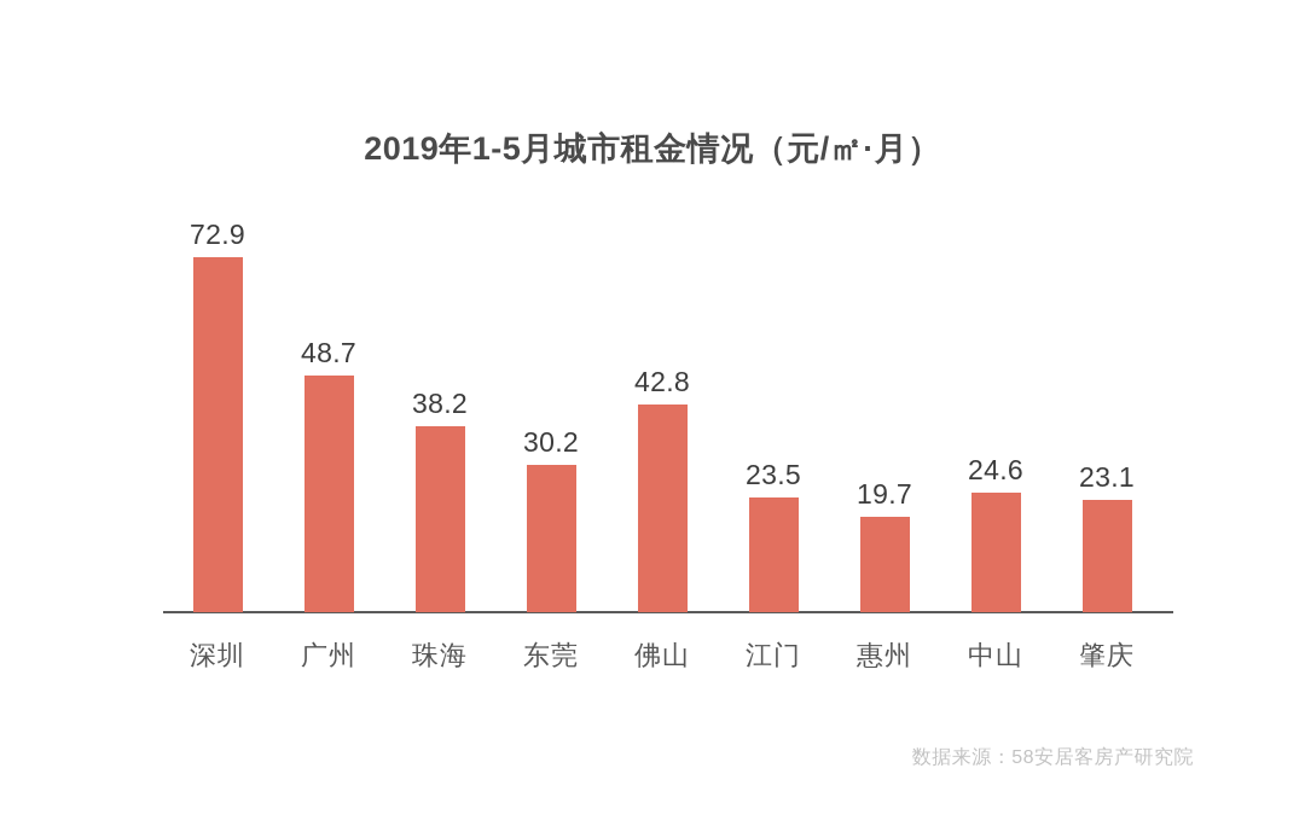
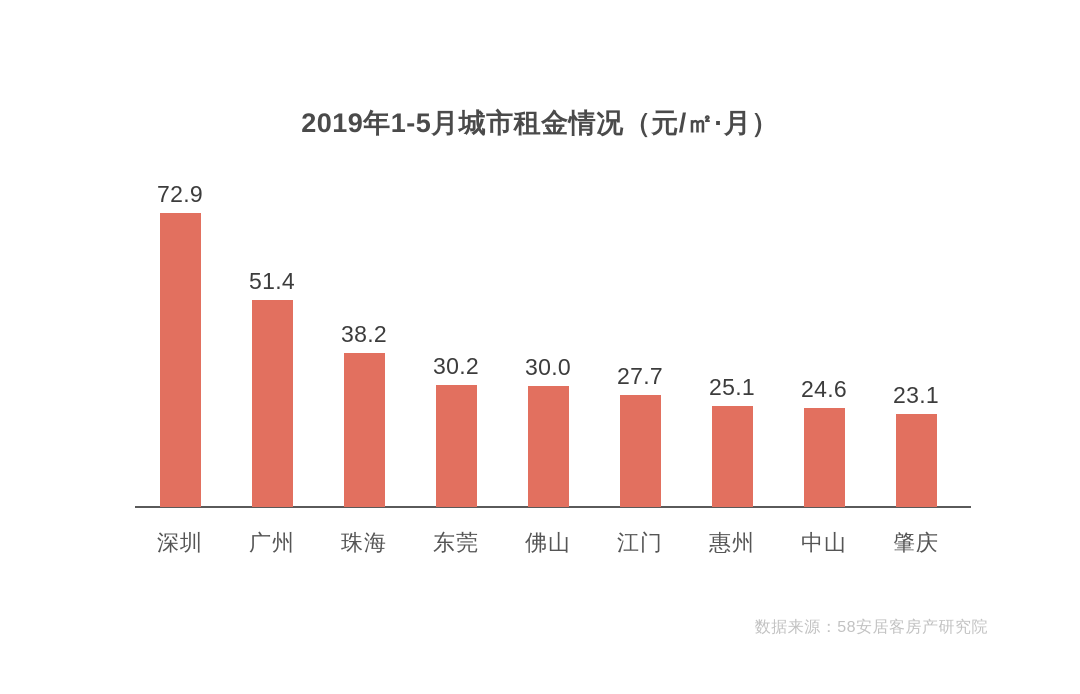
广州: 48.7 -> 51.4
佛山: 42.8 -> 30.0
江门: 23.5 -> 27.7
惠州: 19.7 -> 25.1
